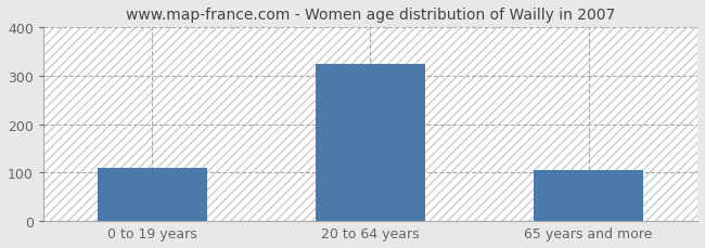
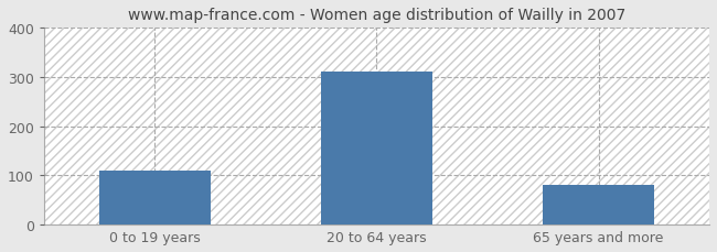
20 to 64 years: 325 -> 312
65 years and more: 105 -> 80
